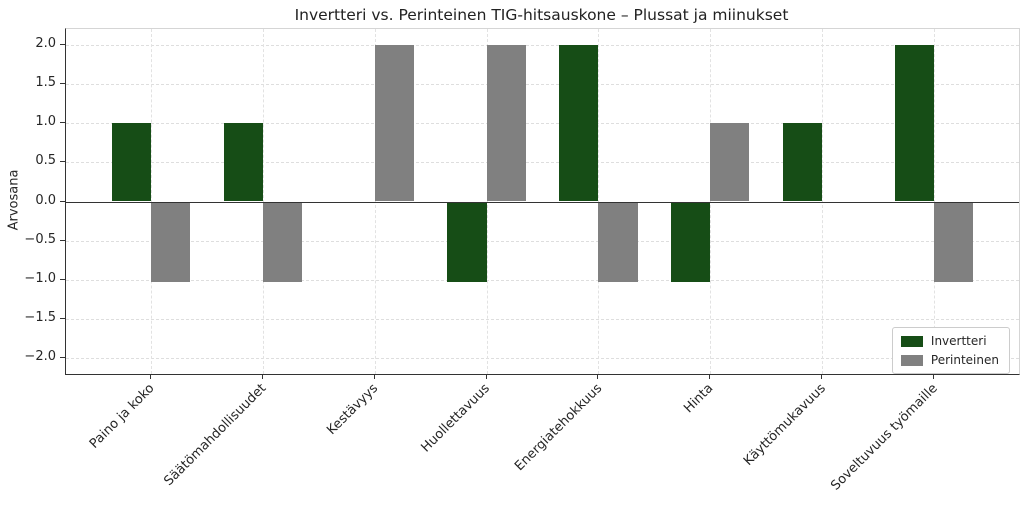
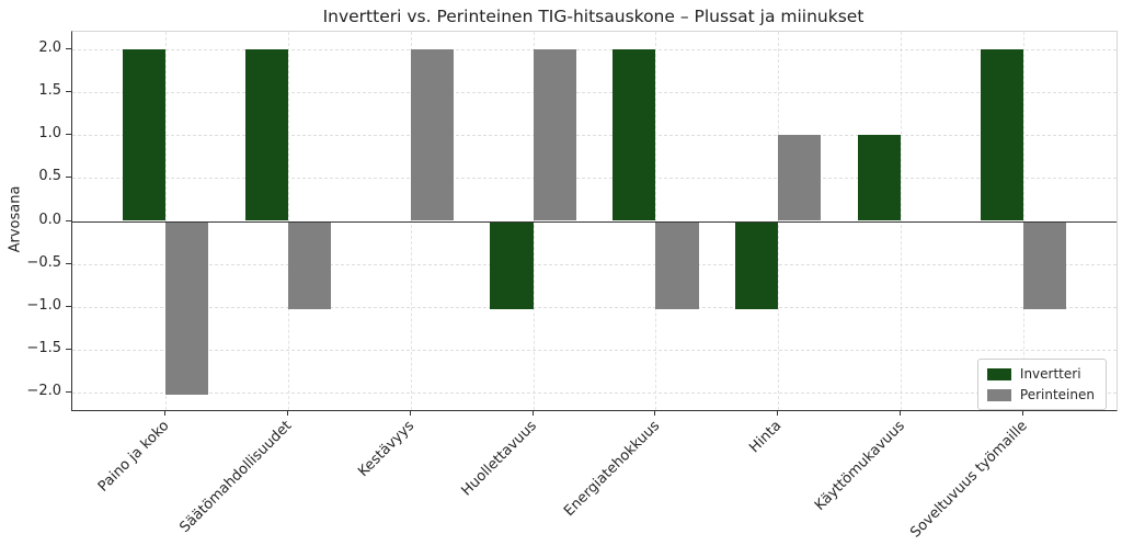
Invertteri/Paino ja koko: 1 -> 2
Perinteinen/Paino ja koko: -1 -> -2
Invertteri/Säätömahdollisuudet: 1 -> 2
